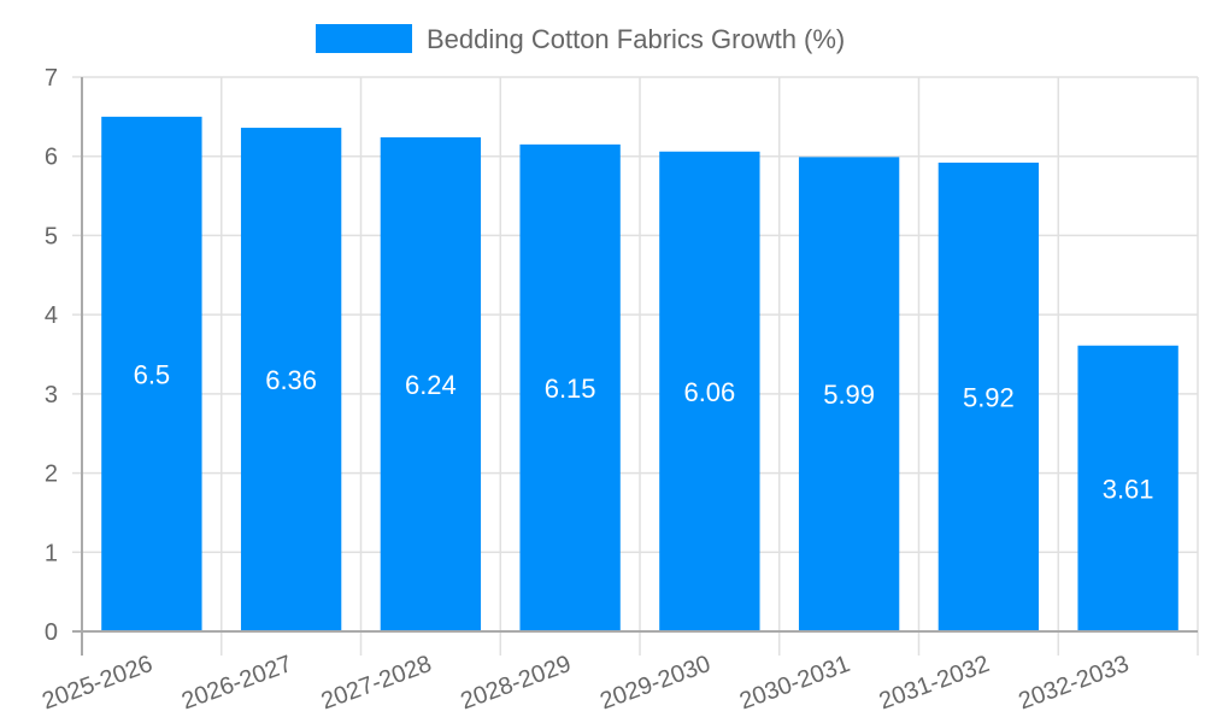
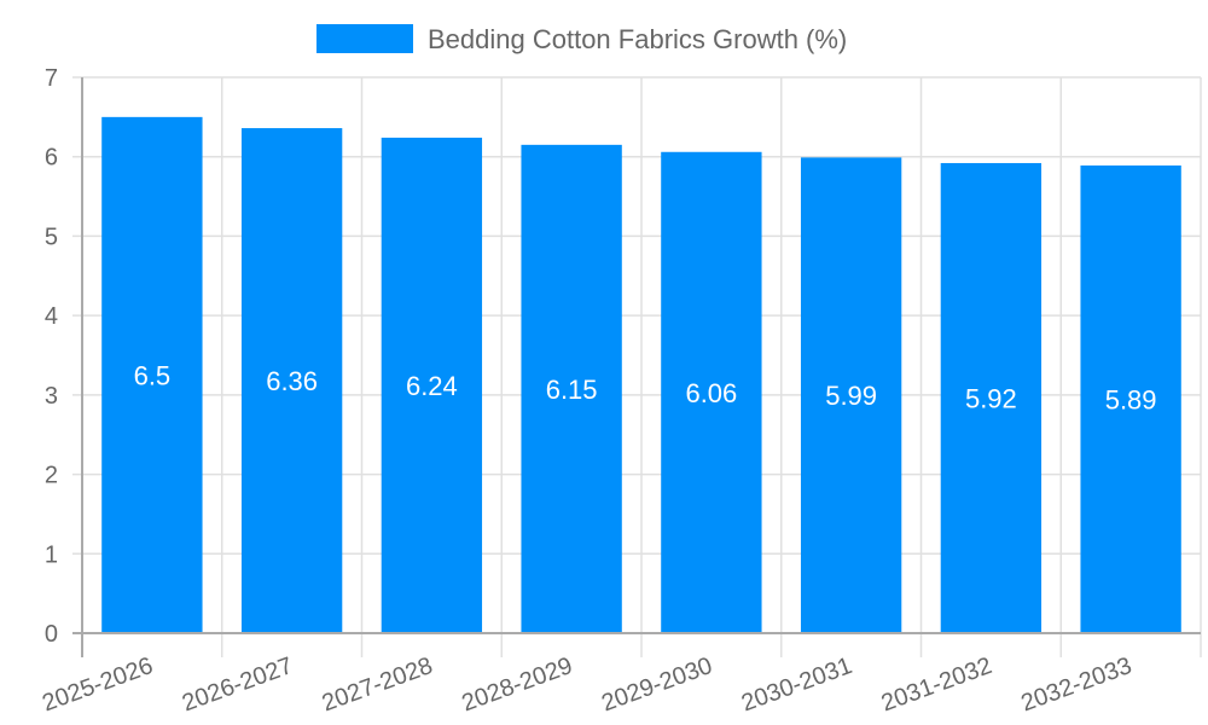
2032-2033: 3.61 -> 5.89
